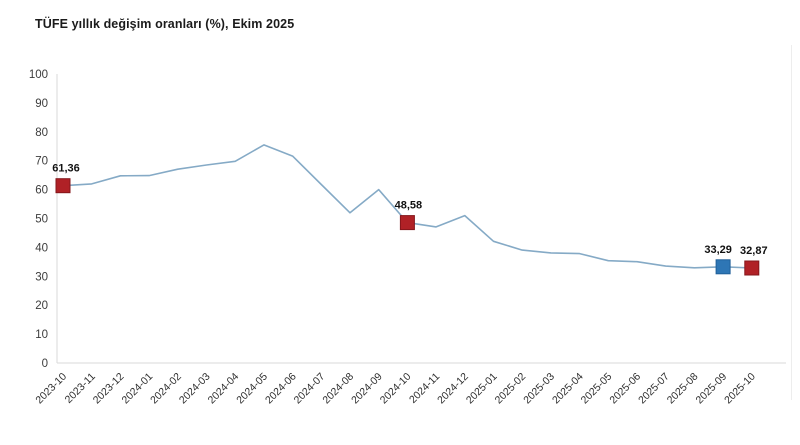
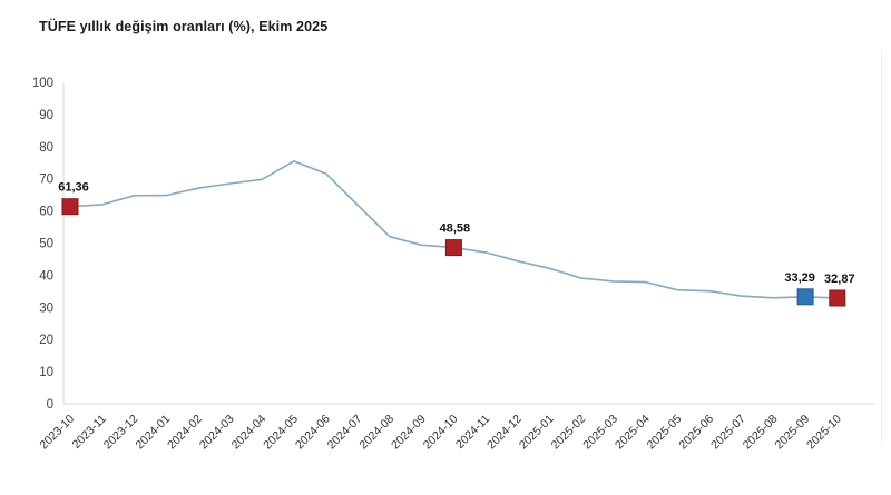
2024-09: 60 -> 49
2024-12: 51 -> 44
